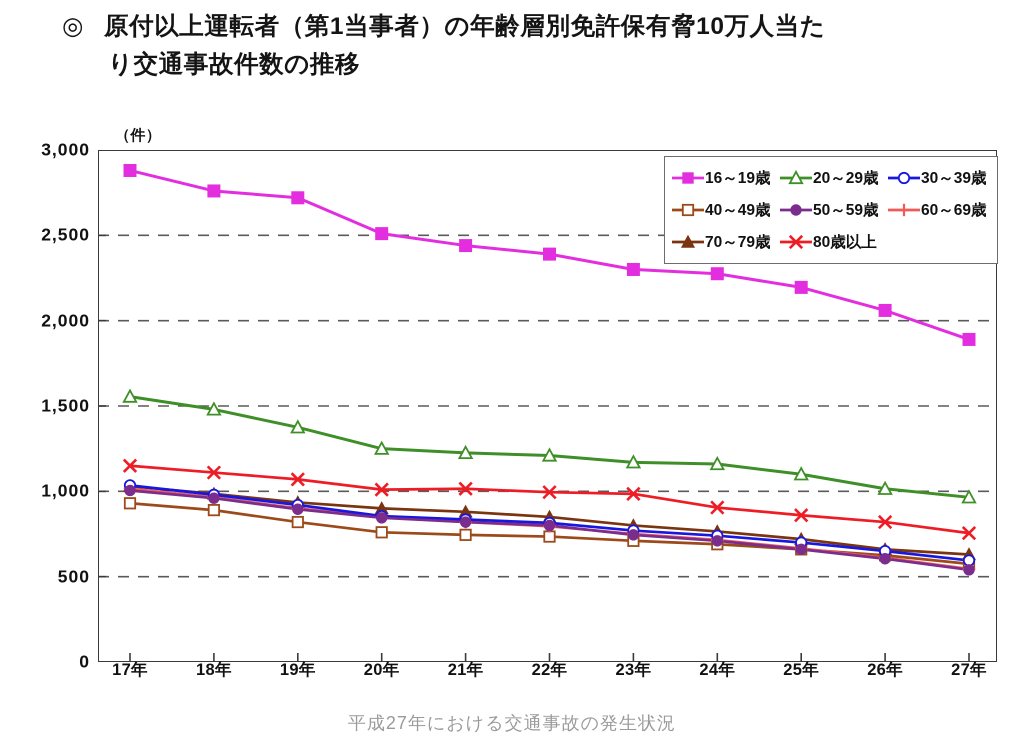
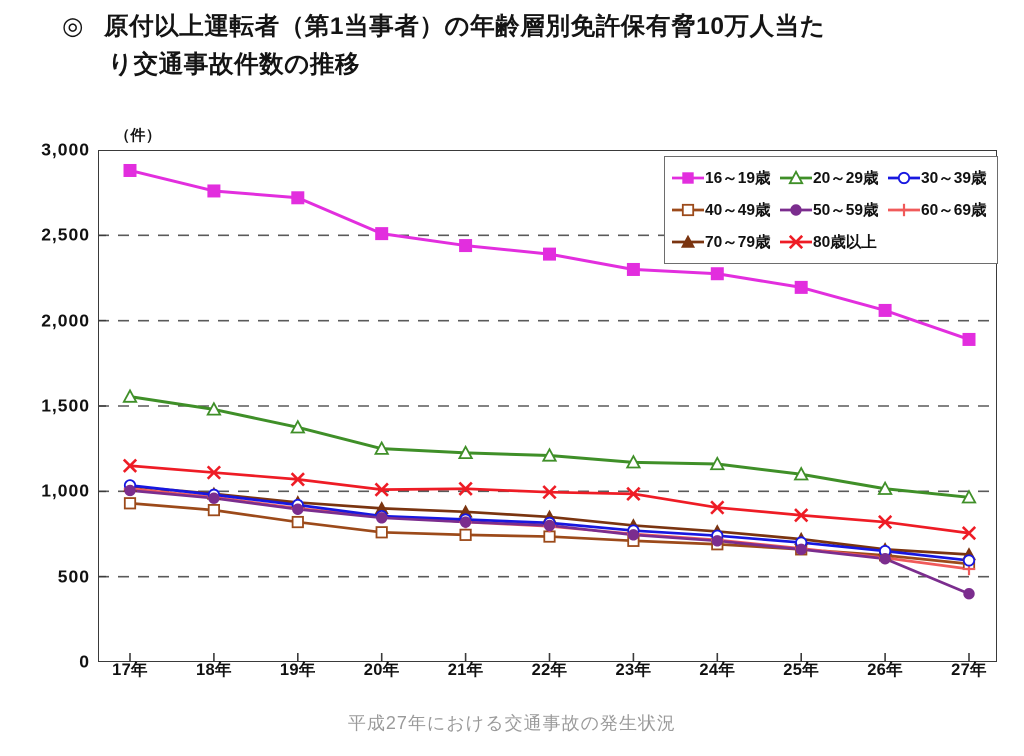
50～59歳/27年: 540 -> 400
